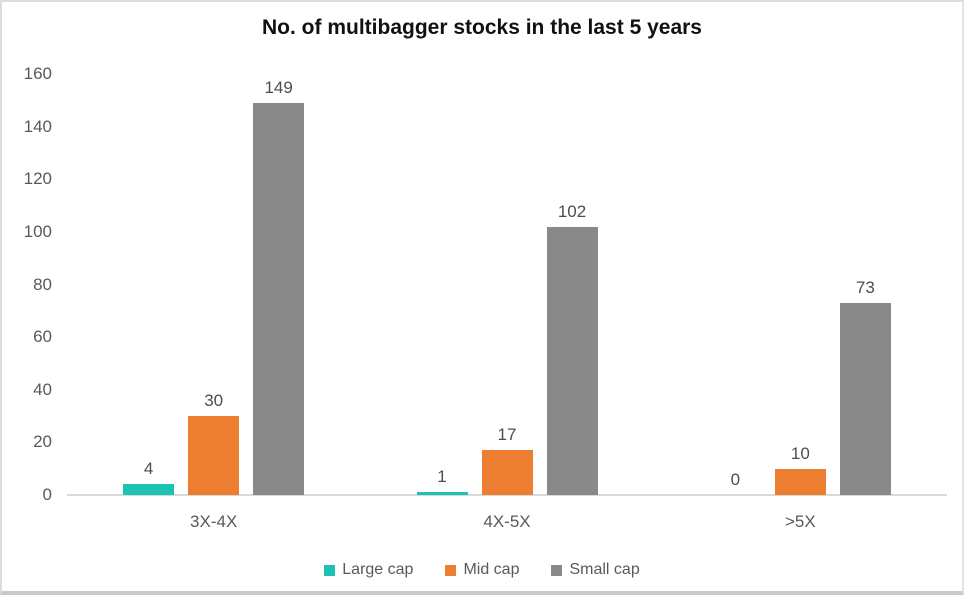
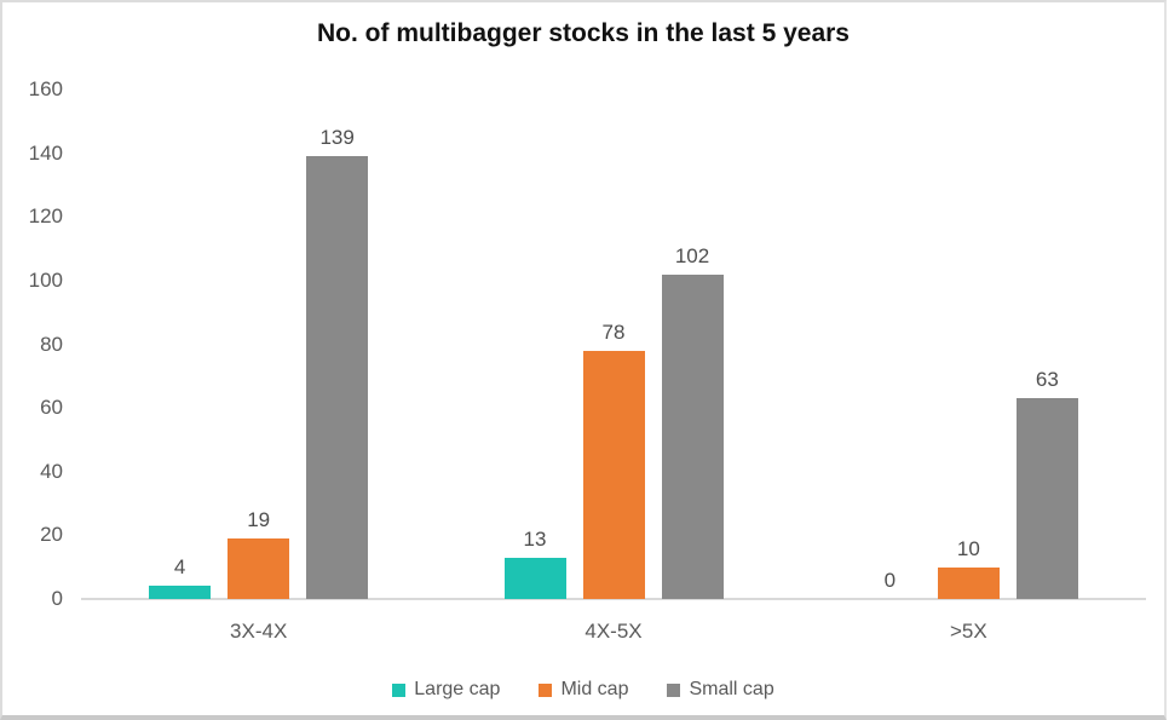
Mid cap/3X-4X: 30 -> 19
Small cap/3X-4X: 149 -> 139
Large cap/4X-5X: 1 -> 13
Mid cap/4X-5X: 17 -> 78
Small cap/>5X: 73 -> 63
